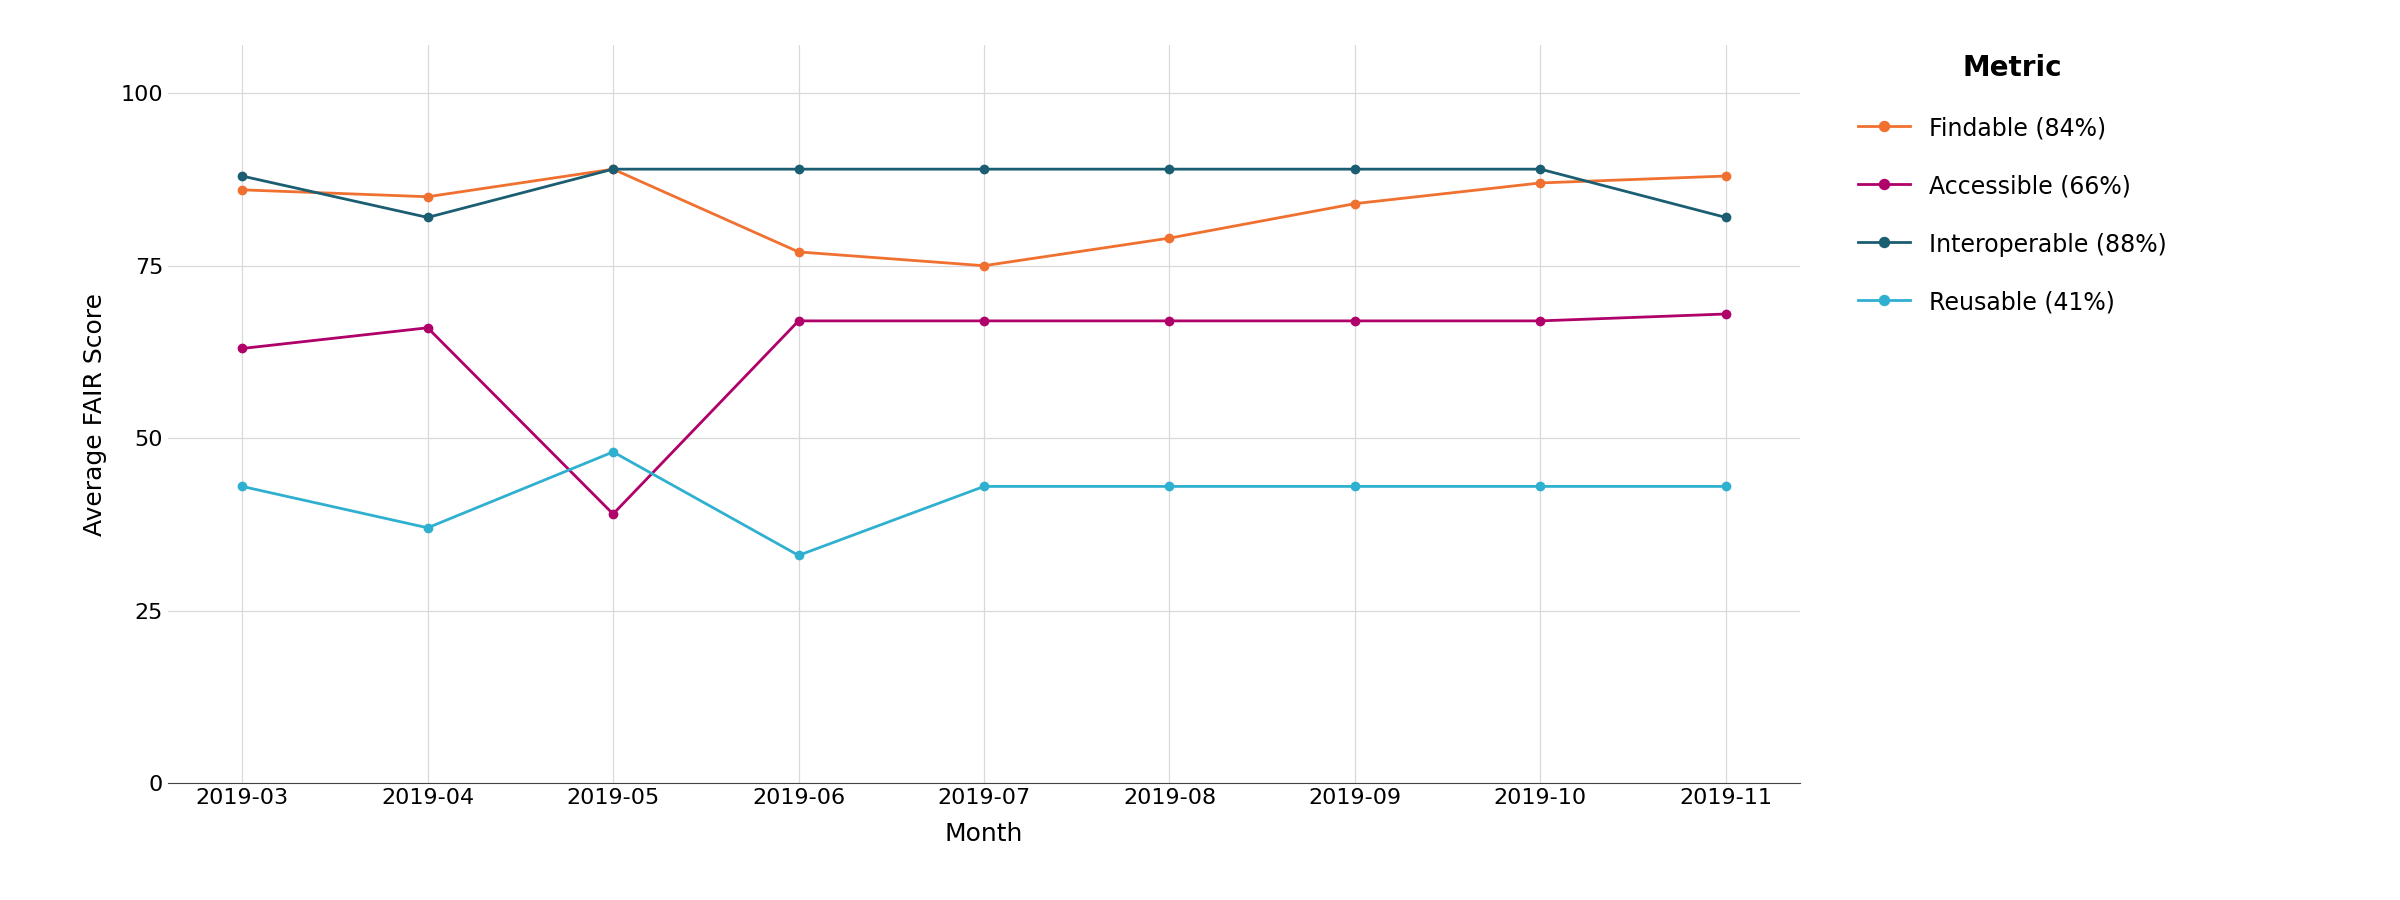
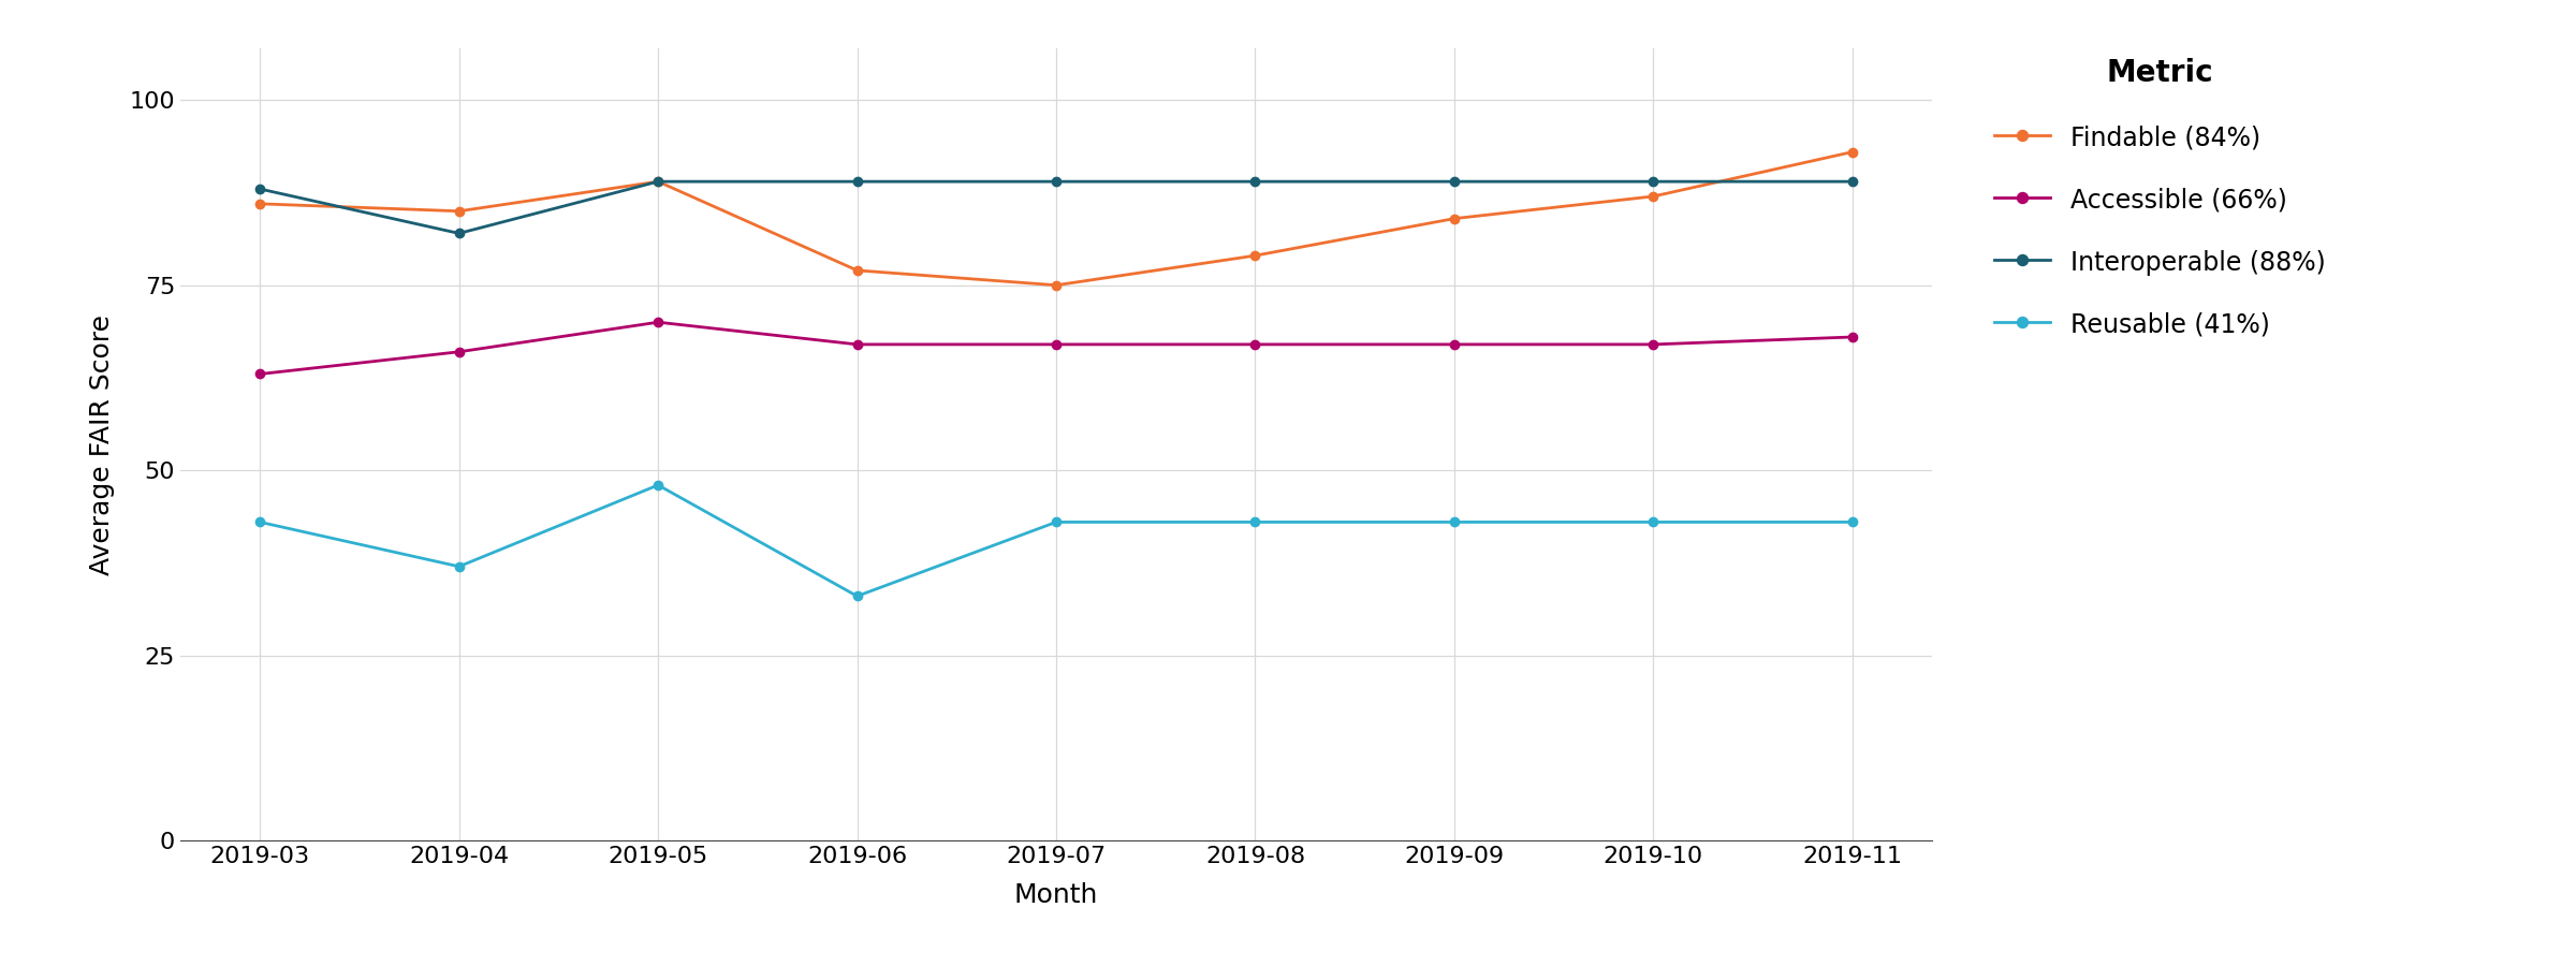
Accessible (66%)/2019-05: 39 -> 70
Findable (84%)/2019-11: 88 -> 93
Interoperable (88%)/2019-11: 82 -> 89
